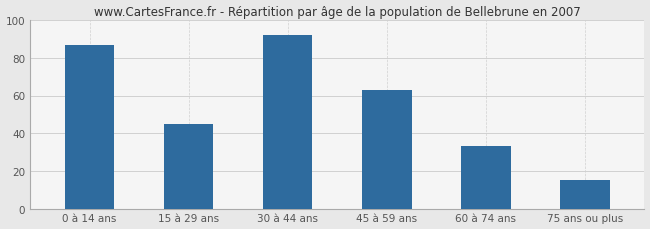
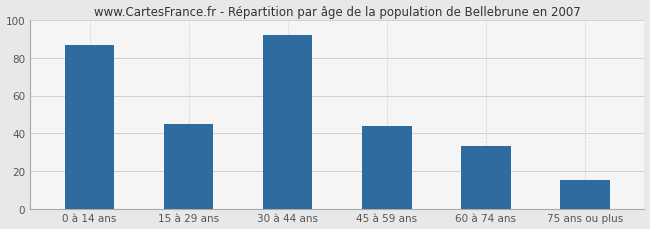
45 à 59 ans: 63 -> 44
